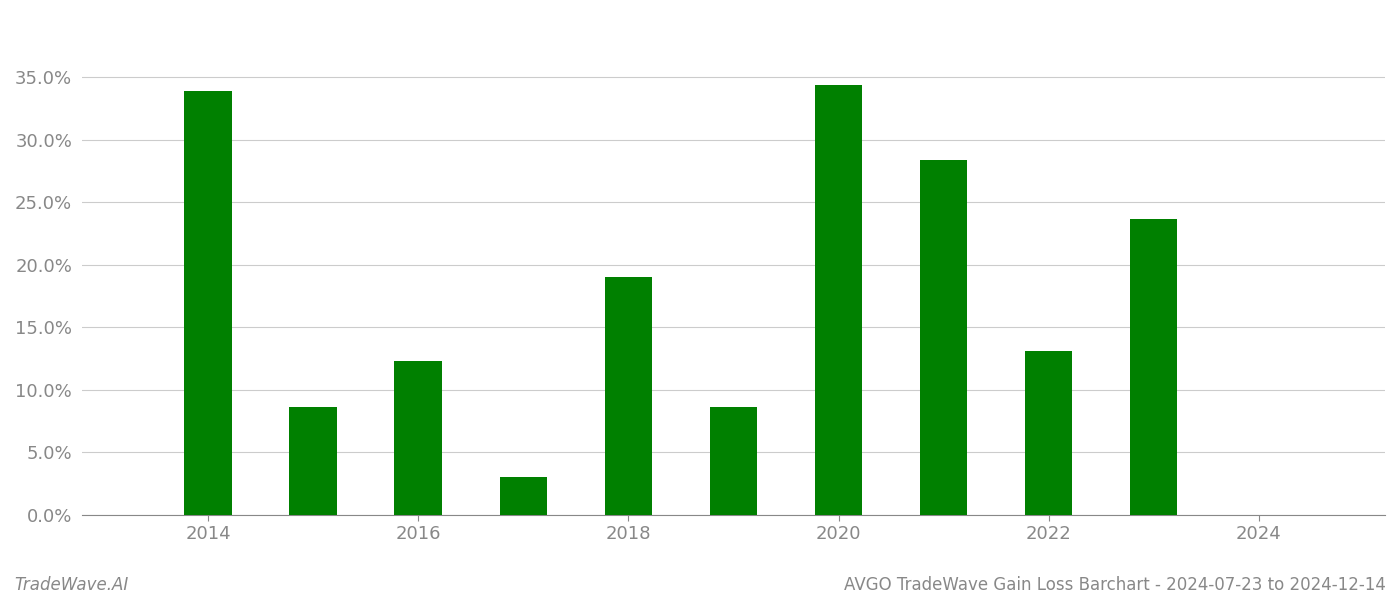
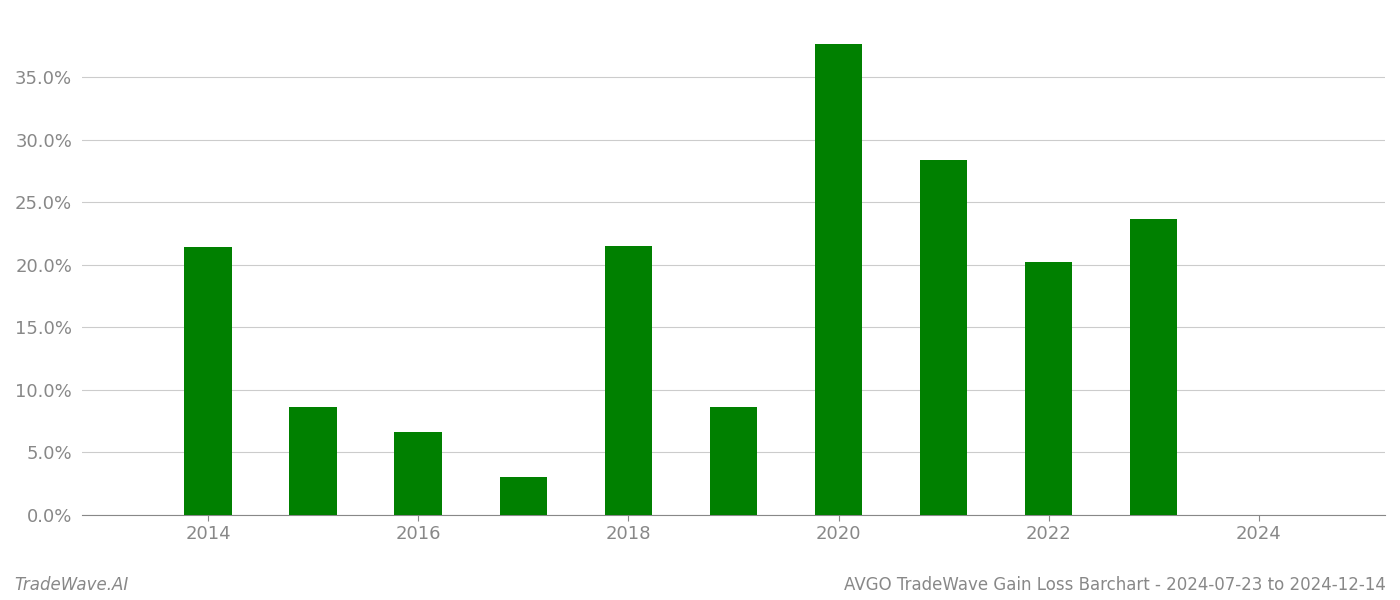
2014: 33.9% -> 21.4%
2016: 12.3% -> 6.6%
2018: 19.0% -> 21.5%
2020: 34.4% -> 37.7%
2022: 13.1% -> 20.2%
